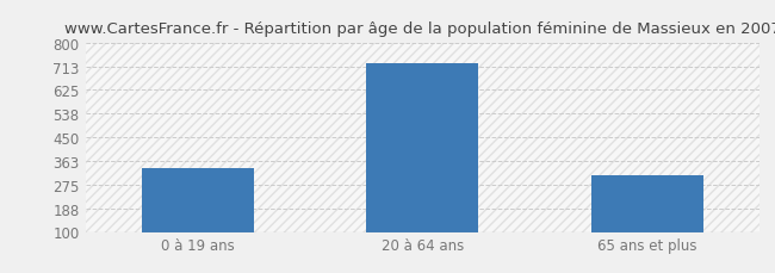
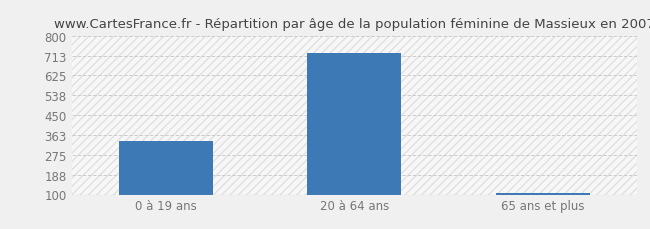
65 ans et plus: 310 -> 107
